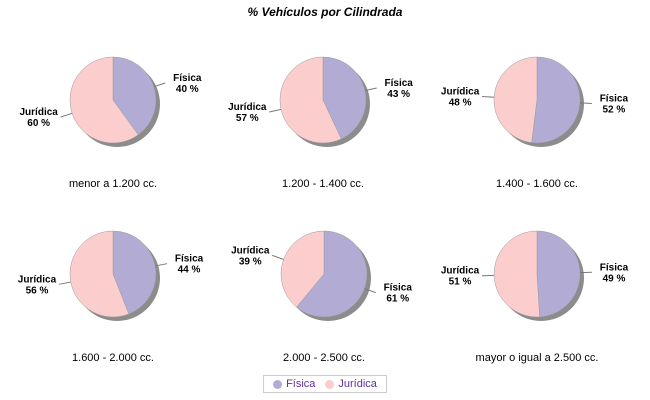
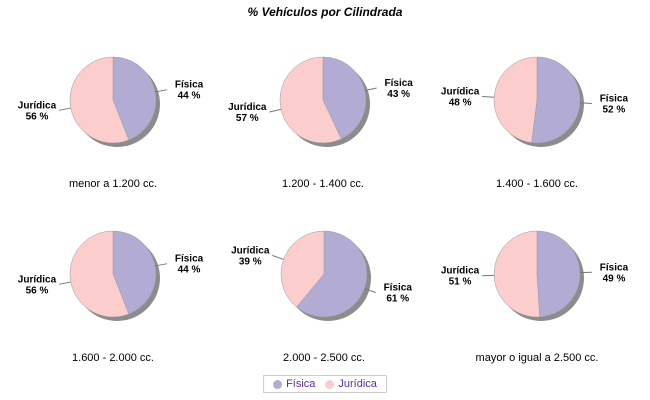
menor a 1.200 cc./Física: 40 -> 44
menor a 1.200 cc./Jurídica: 60 -> 56
